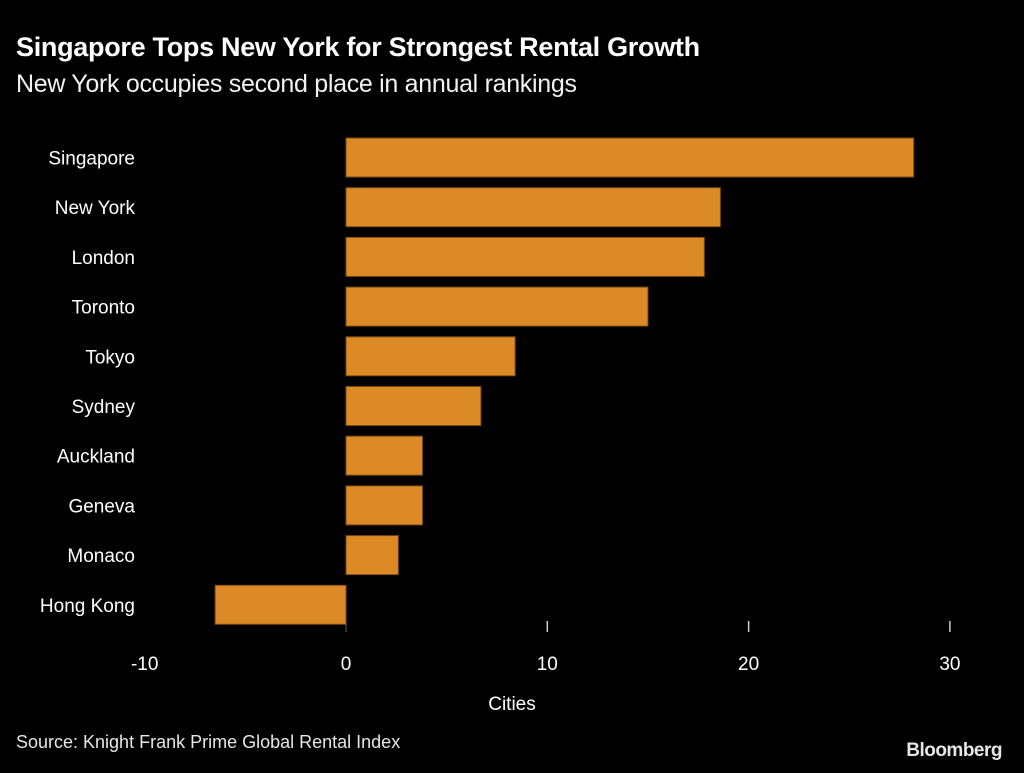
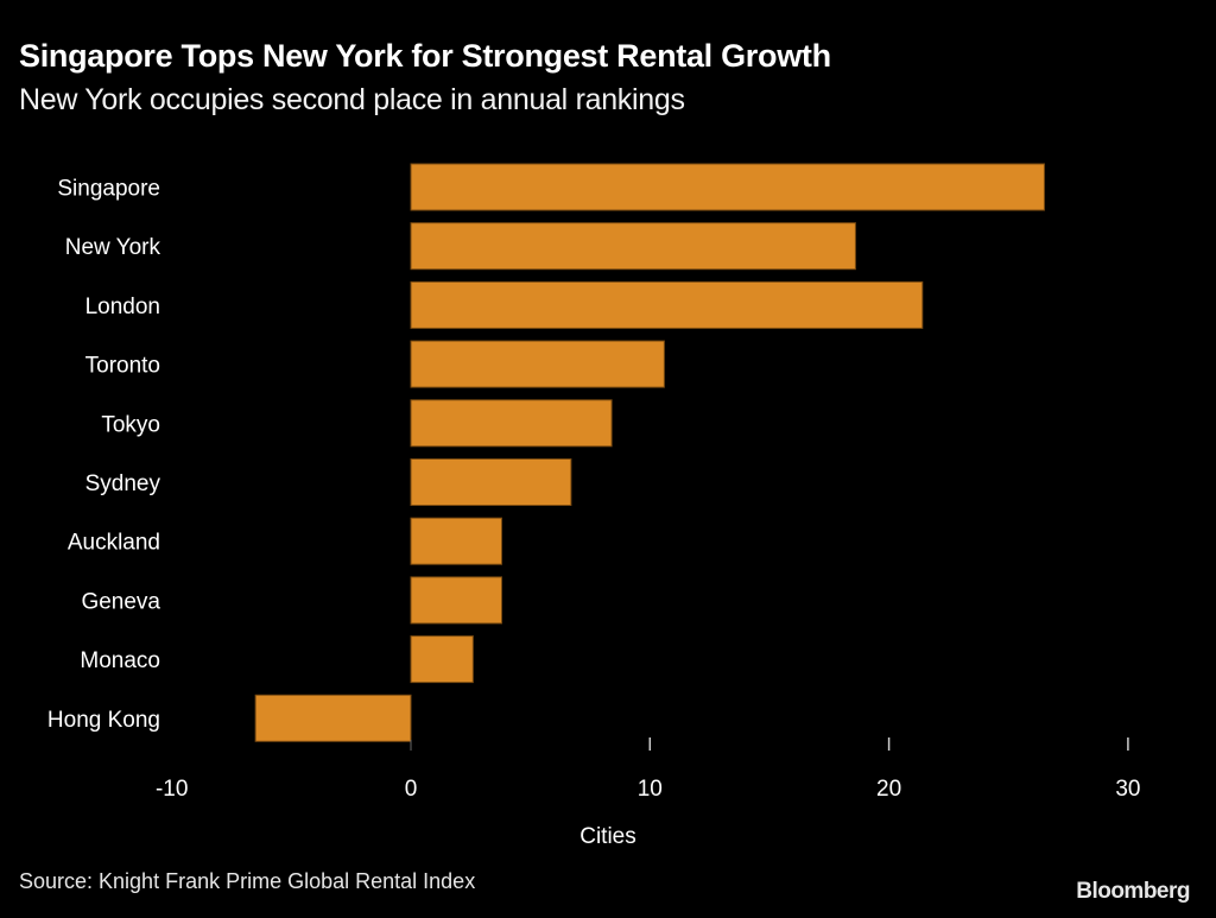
Singapore: 28.2 -> 26.5
London: 17.8 -> 21.4
Toronto: 15.0 -> 10.6
